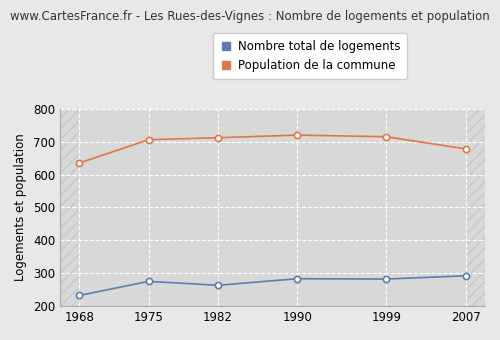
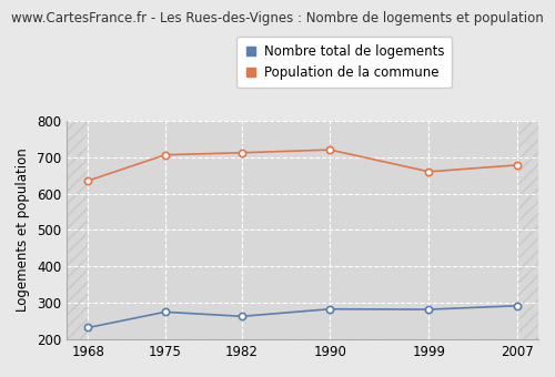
Population de la commune/1999: 715 -> 660
